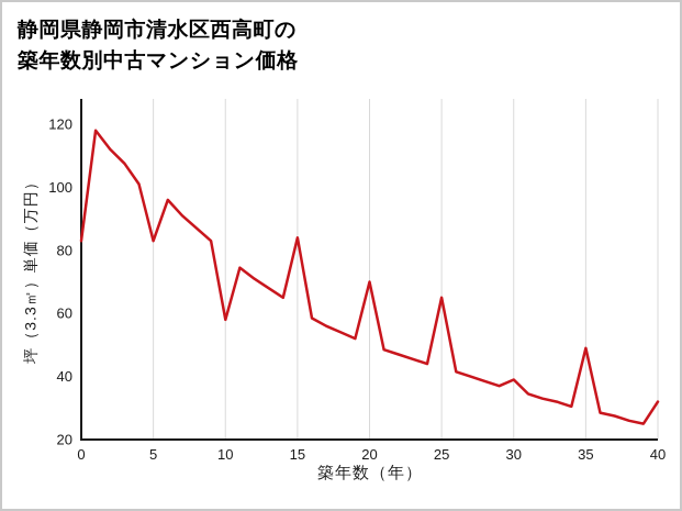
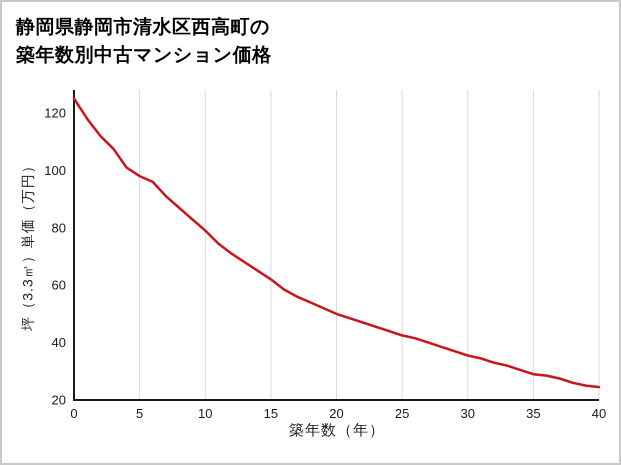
0: 83 -> 125
5: 83 -> 98
10: 58 -> 79
15: 84 -> 62
20: 70 -> 50
25: 65 -> 42
30: 39 -> 36
35: 49 -> 29
40: 32 -> 24
